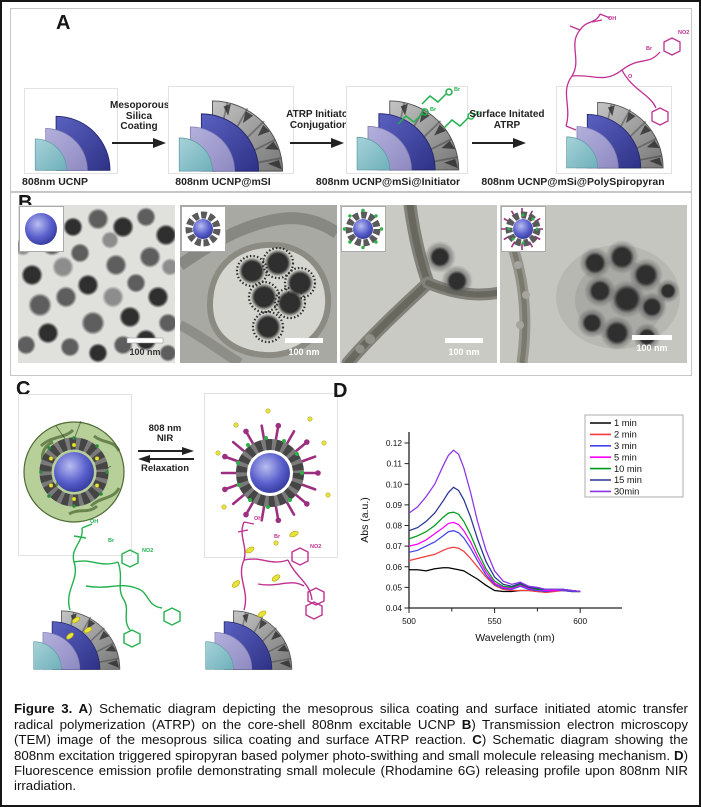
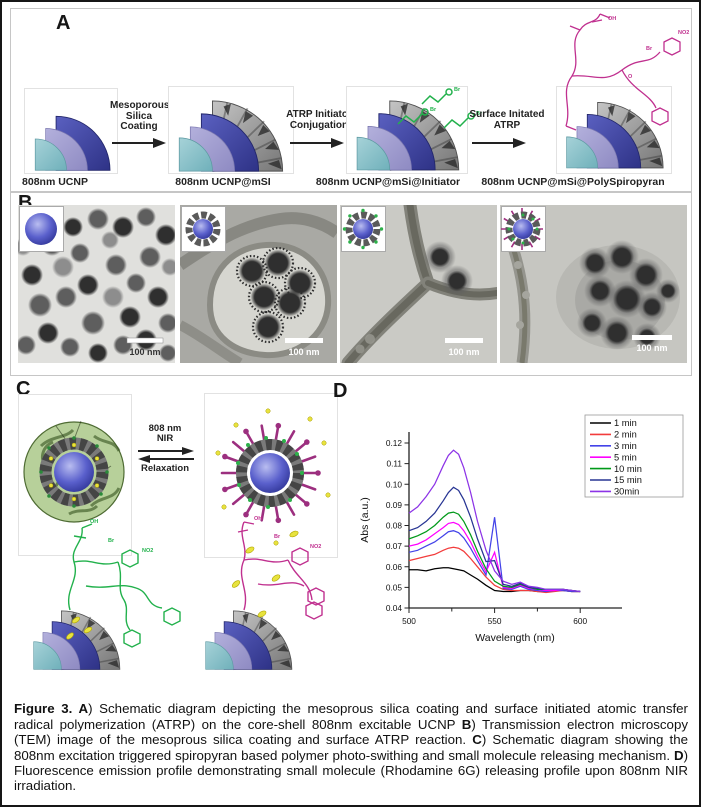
3 min/550: 0.051 -> 0.084
5 min/550: 0.052 -> 0.067
15 min/550: 0.055 -> 0.063
